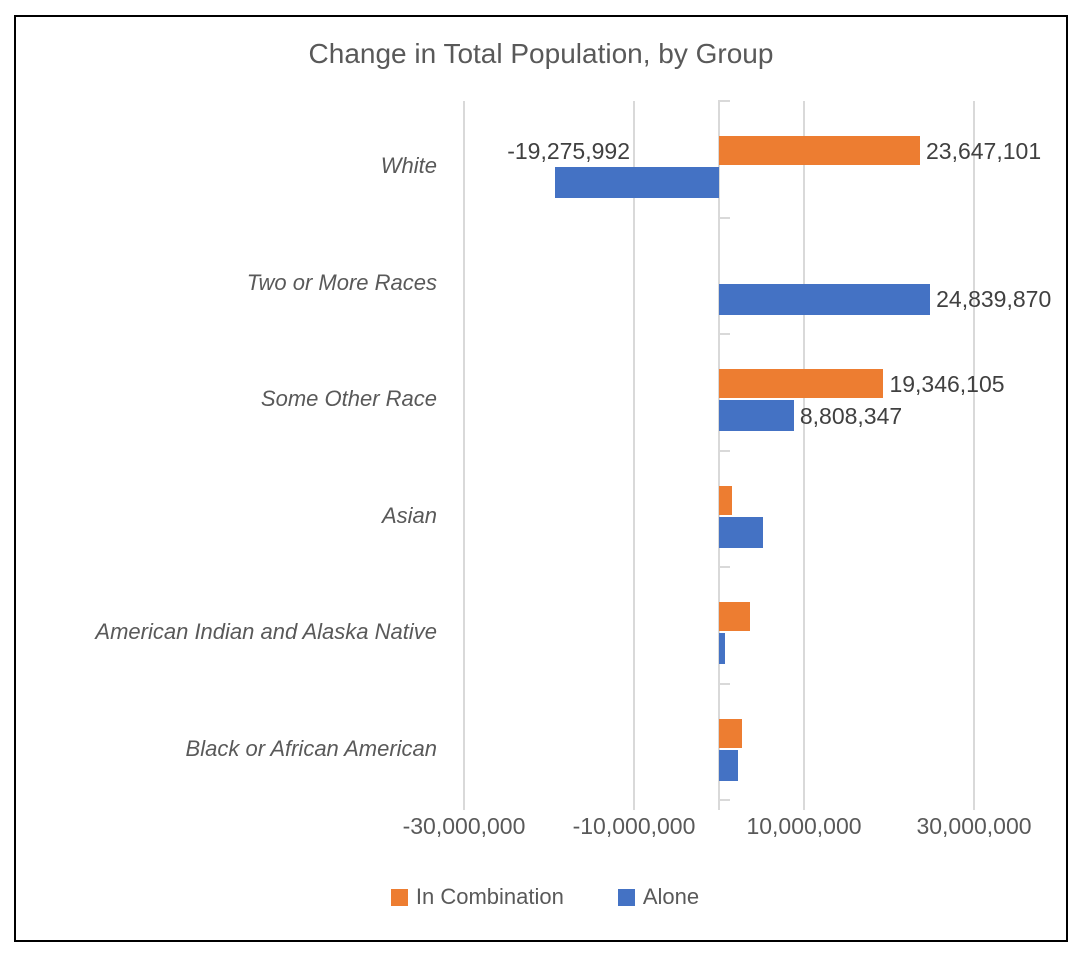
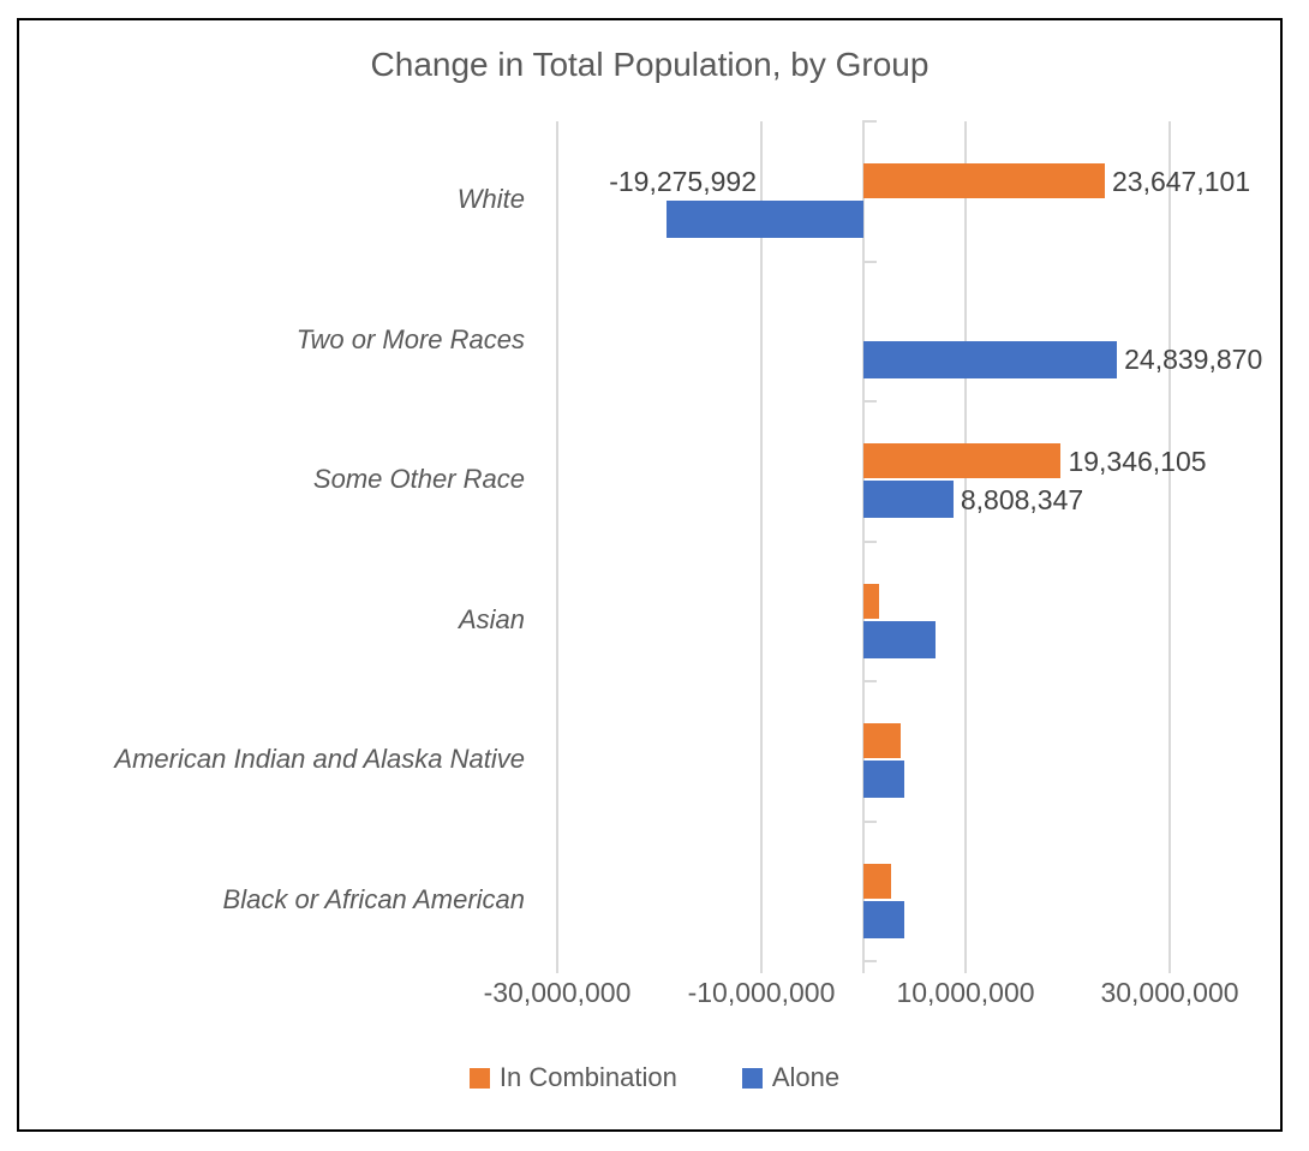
Alone/Asian: 5000000 -> 7000000
Alone/American Indian and Alaska Native: 1000000 -> 4000000
Alone/Black or African American: 2000000 -> 4000000
